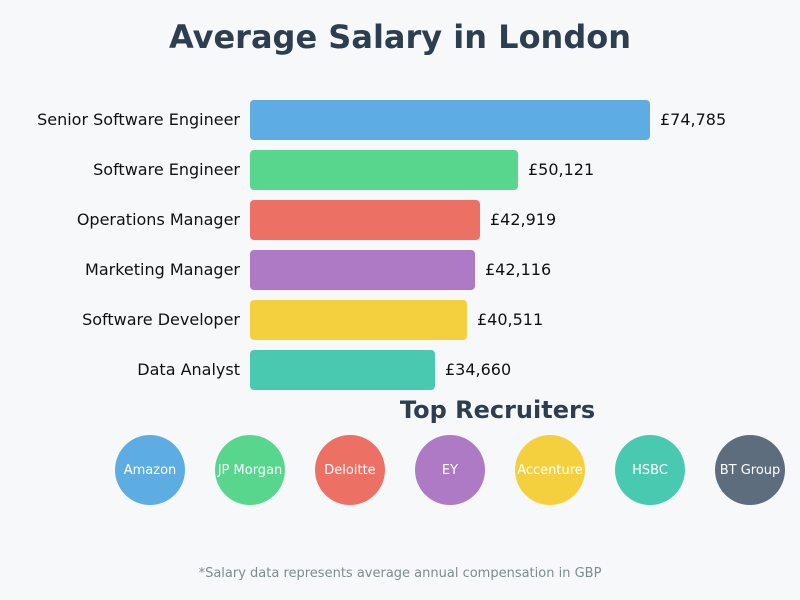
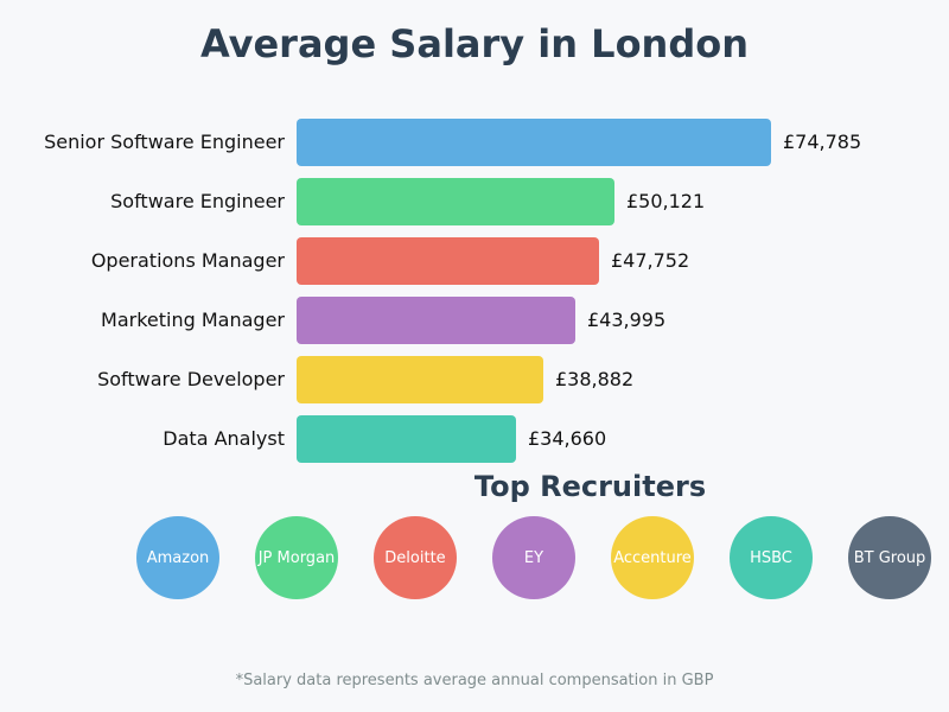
Operations Manager: £42,919 -> £47,752
Marketing Manager: £42,116 -> £43,995
Software Developer: £40,511 -> £38,882
